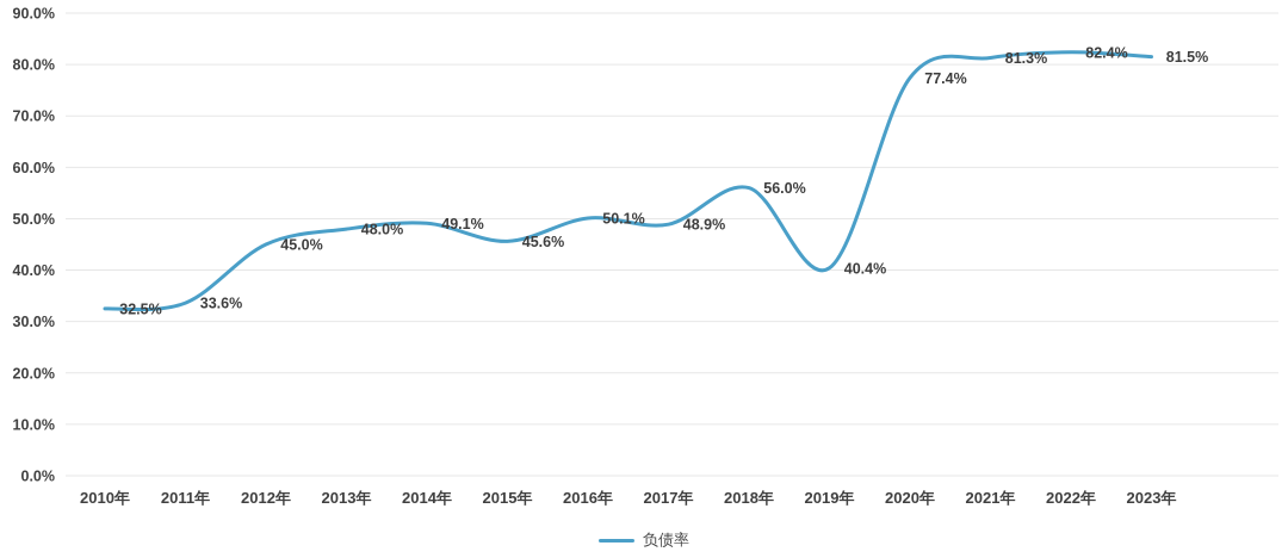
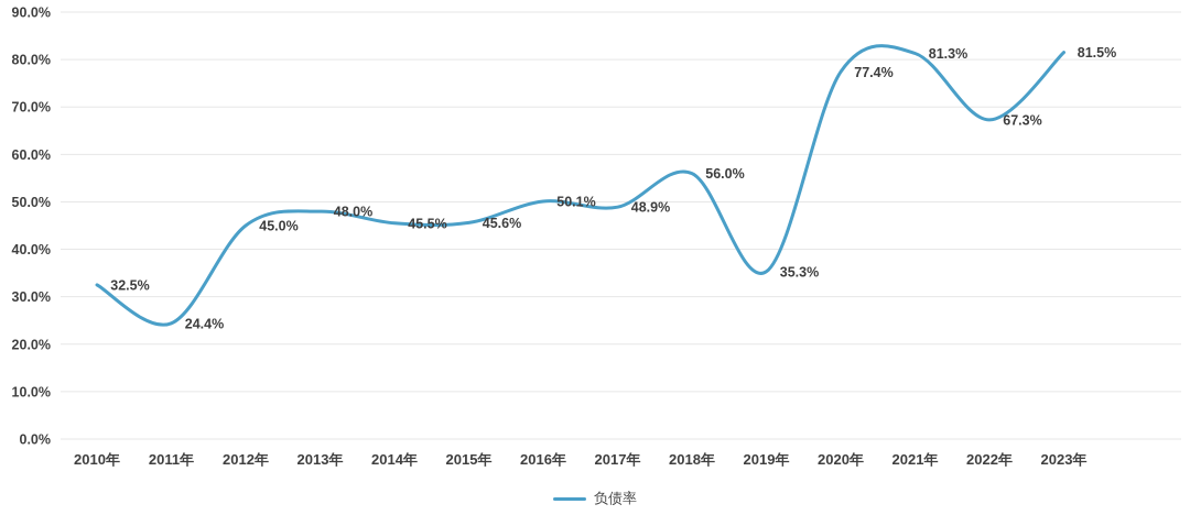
2011年: 33.6% -> 24.4%
2014年: 49.1% -> 45.5%
2019年: 40.4% -> 35.3%
2022年: 82.4% -> 67.3%
